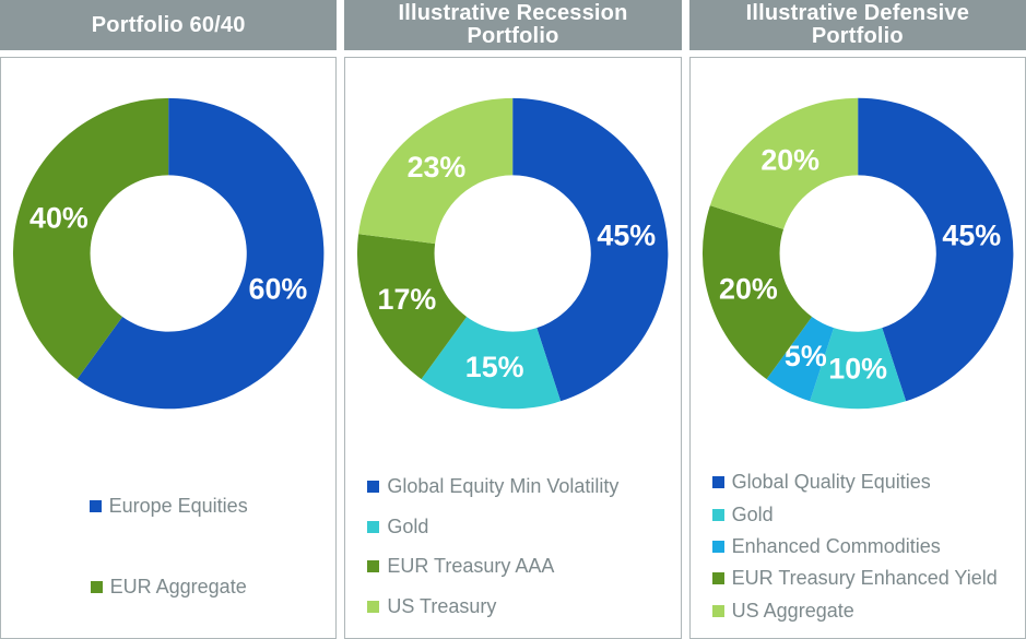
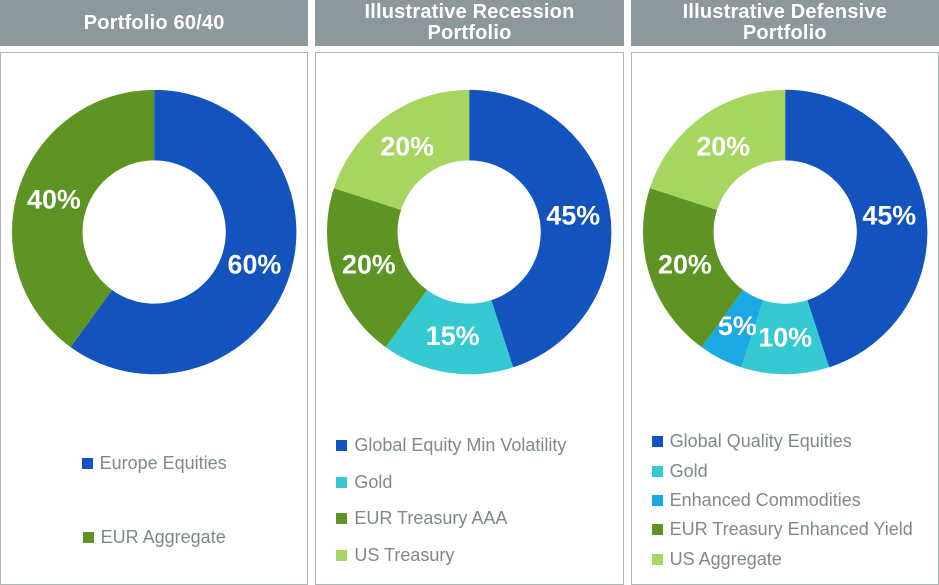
Illustrative Recession Portfolio/EUR Treasury AAA: 17% -> 20%
Illustrative Recession Portfolio/US Treasury: 23% -> 20%
